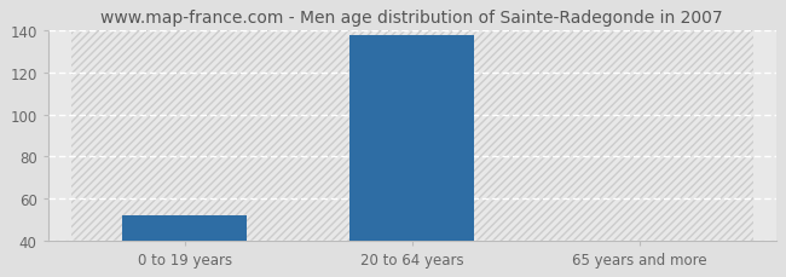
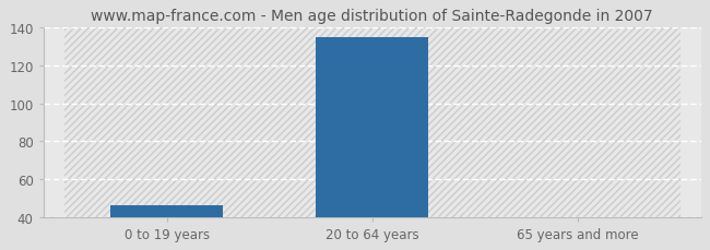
0 to 19 years: 52 -> 46
20 to 64 years: 138 -> 135
